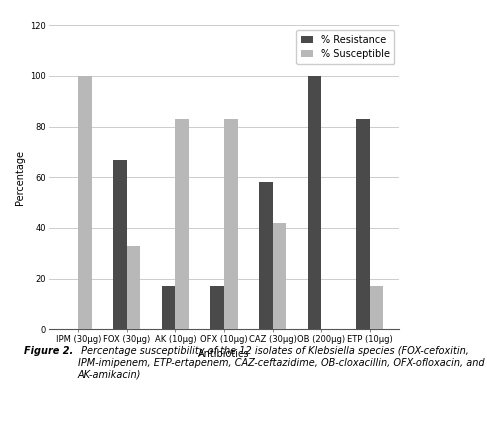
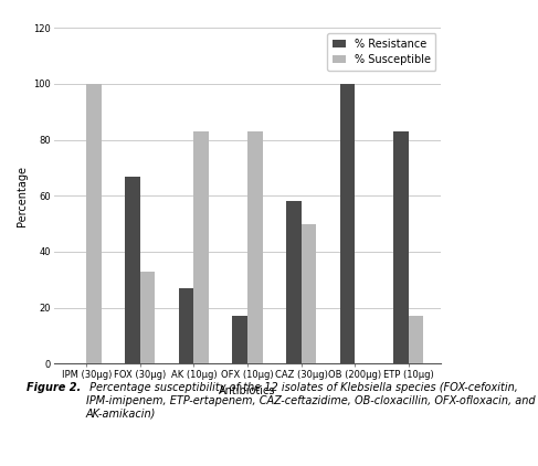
% Resistance/AK (10μg): 17 -> 27
% Susceptible/CAZ (30μg): 42 -> 50
